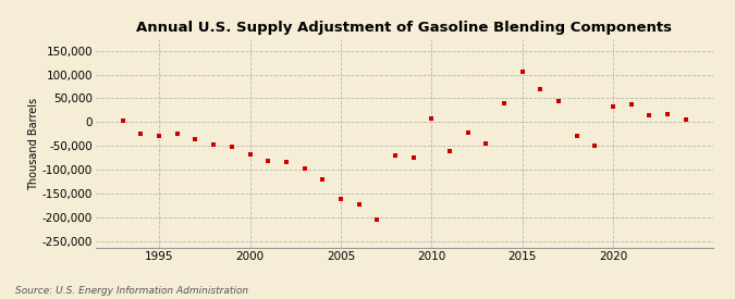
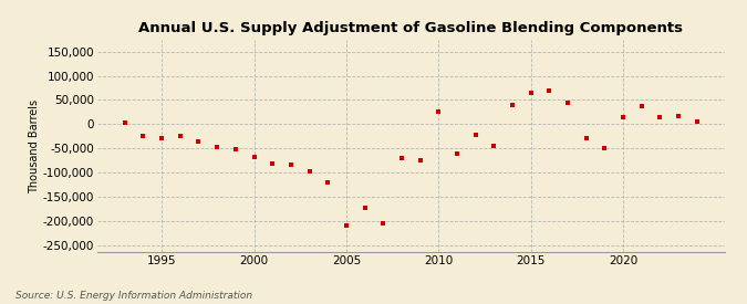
2005: -162,000 -> -210,000
2010: 8,000 -> 25,000
2015: 105,000 -> 65,000
2020: 32,000 -> 15,000
